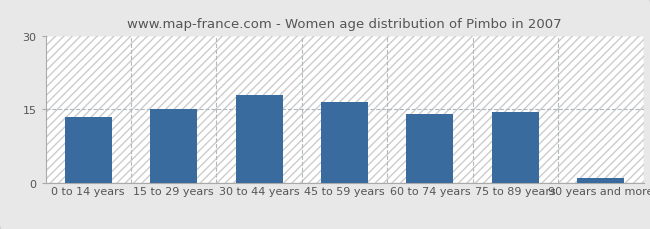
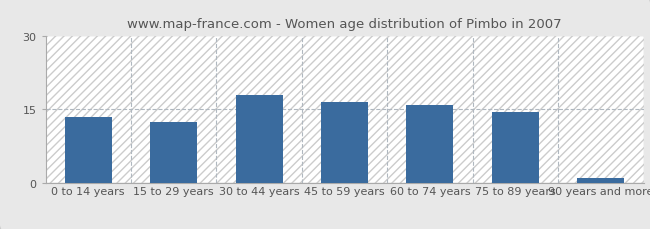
15 to 29 years: 15.0 -> 12.5
60 to 74 years: 14.0 -> 15.8
